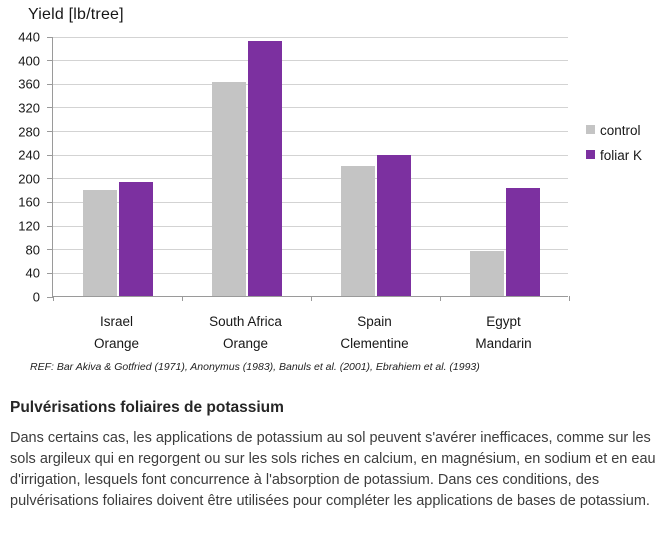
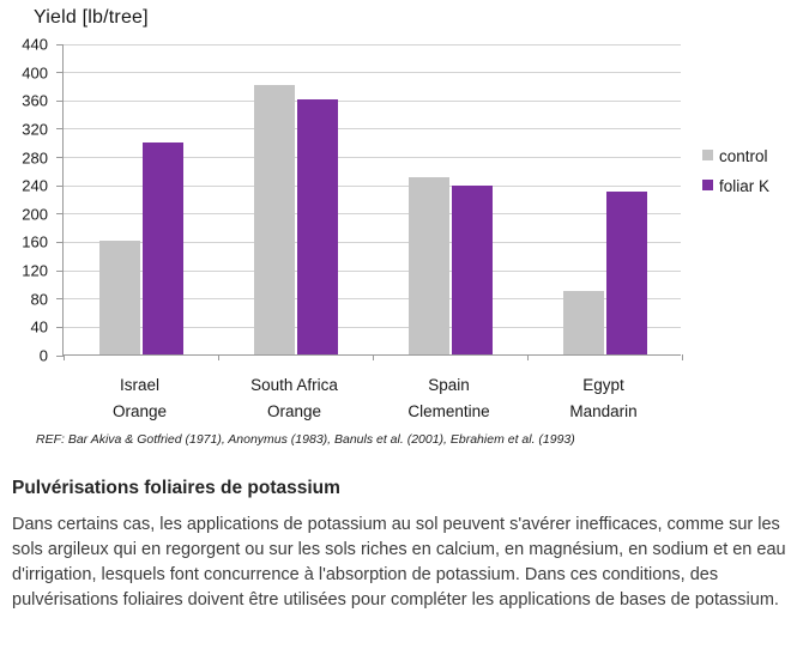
control/Israel Orange: 180 -> 160
foliar K/Israel Orange: 190 -> 300
control/South Africa Orange: 360 -> 380
foliar K/South Africa Orange: 430 -> 360
control/Spain Clementine: 220 -> 250
control/Egypt Mandarin: 80 -> 90
foliar K/Egypt Mandarin: 180 -> 230
